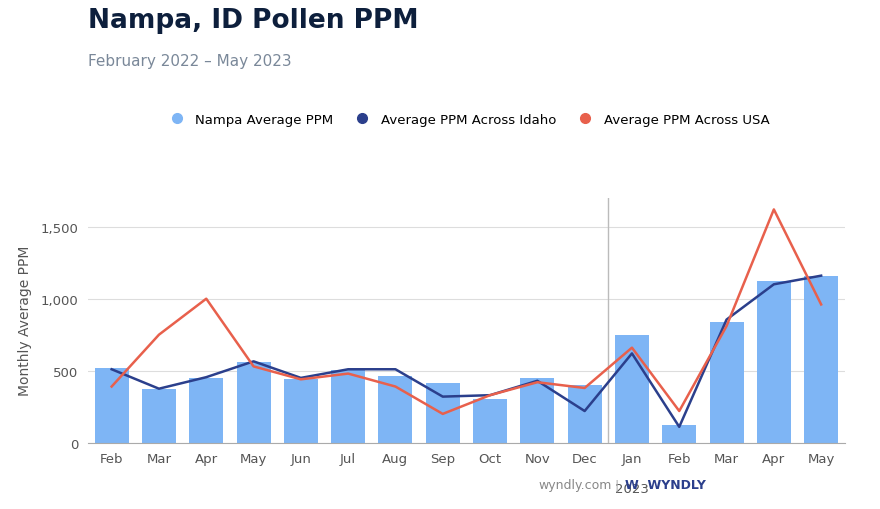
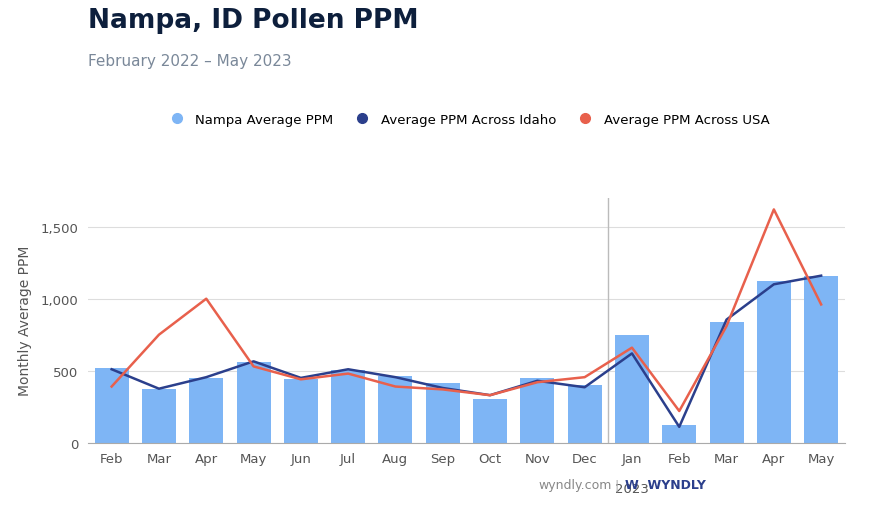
Average PPM Across Idaho/Aug: 510 -> 460
Average PPM Across Idaho/Sep: 320 -> 380
Average PPM Across USA/Sep: 200 -> 370
Average PPM Across Idaho/Dec: 220 -> 380
Average PPM Across USA/Dec: 380 -> 460
